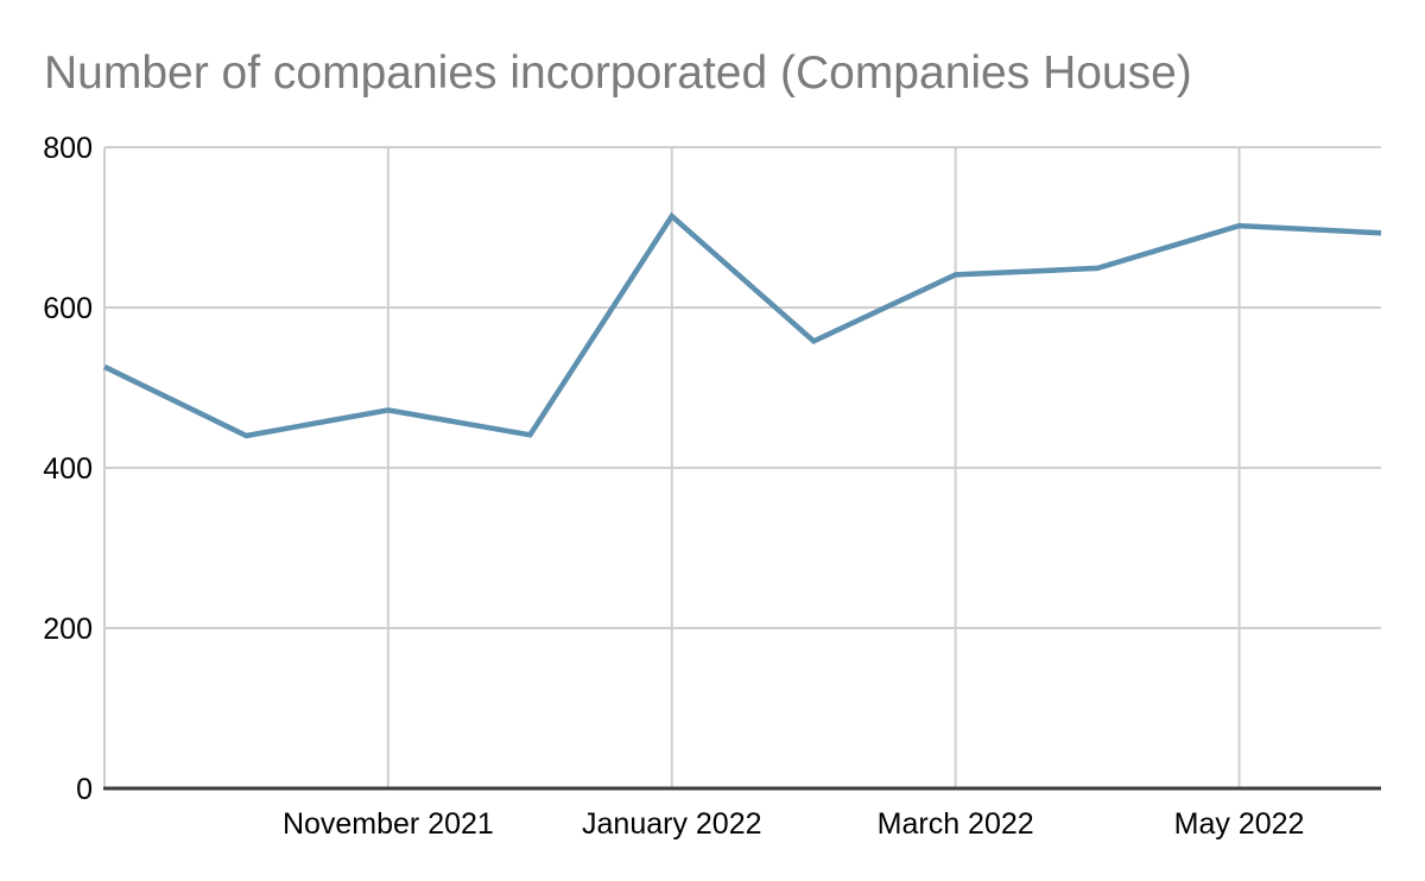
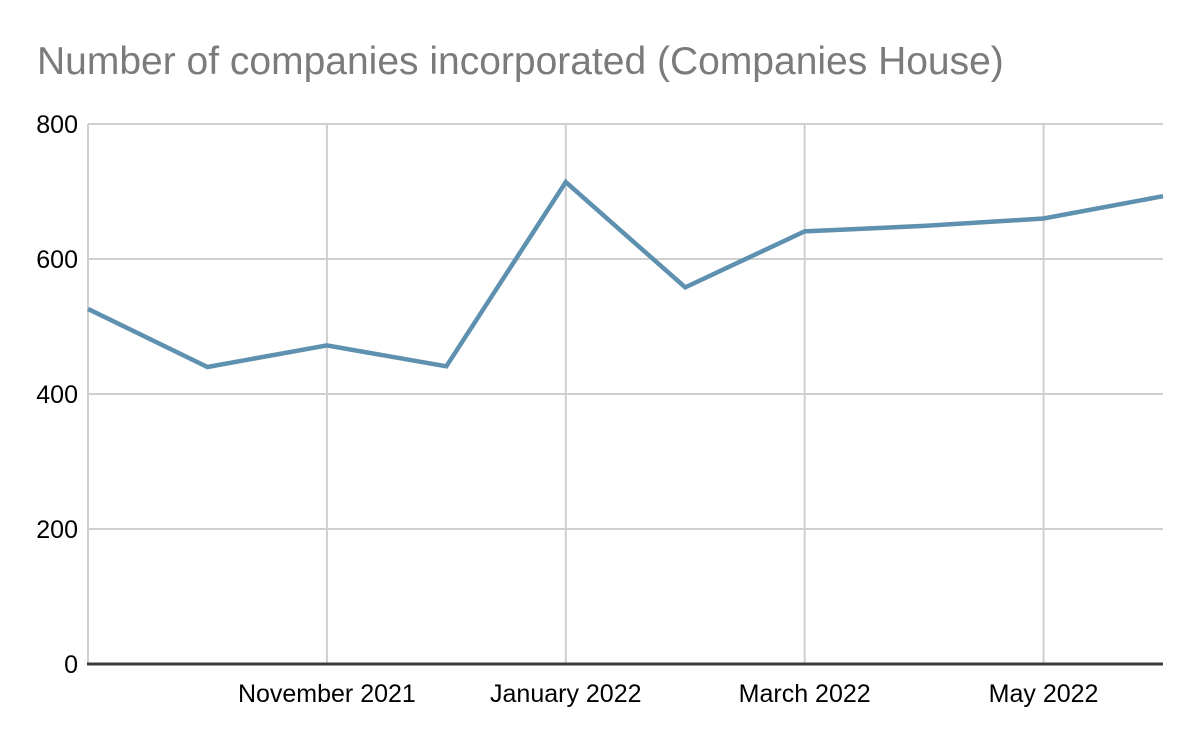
May 2022: 700 -> 660
